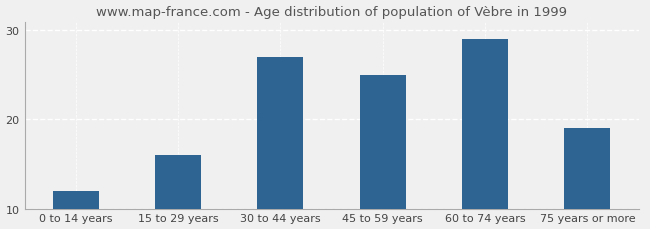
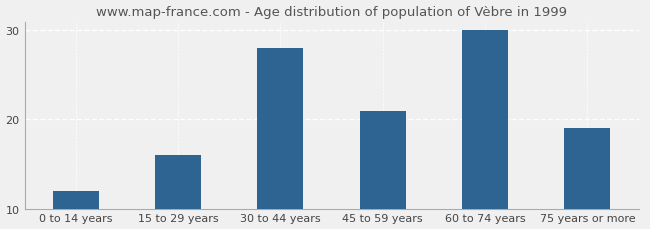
30 to 44 years: 27 -> 28
45 to 59 years: 25 -> 21
60 to 74 years: 29 -> 30
